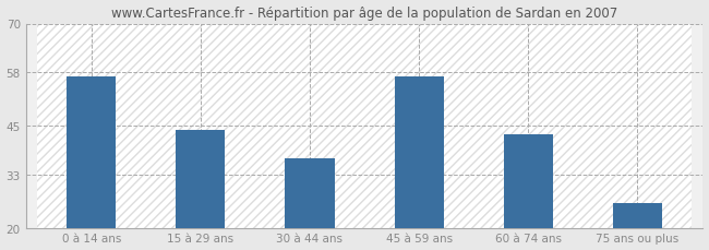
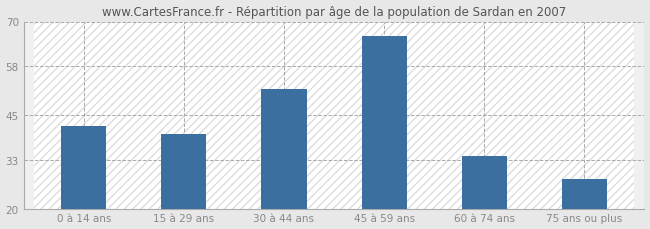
0 à 14 ans: 57 -> 42
15 à 29 ans: 44 -> 40
30 à 44 ans: 37 -> 52
45 à 59 ans: 57 -> 66
60 à 74 ans: 43 -> 34
75 ans ou plus: 26 -> 28
